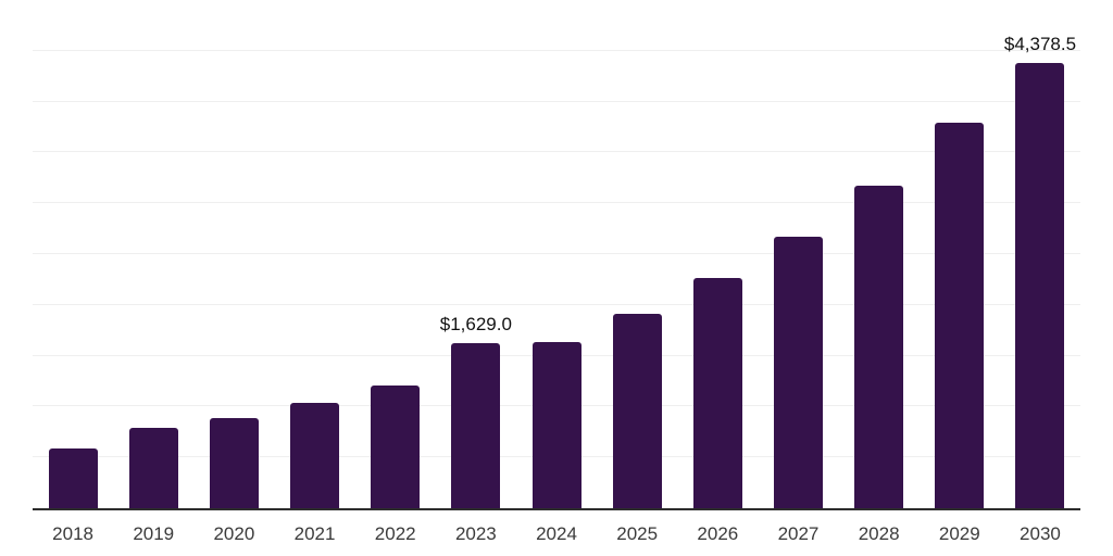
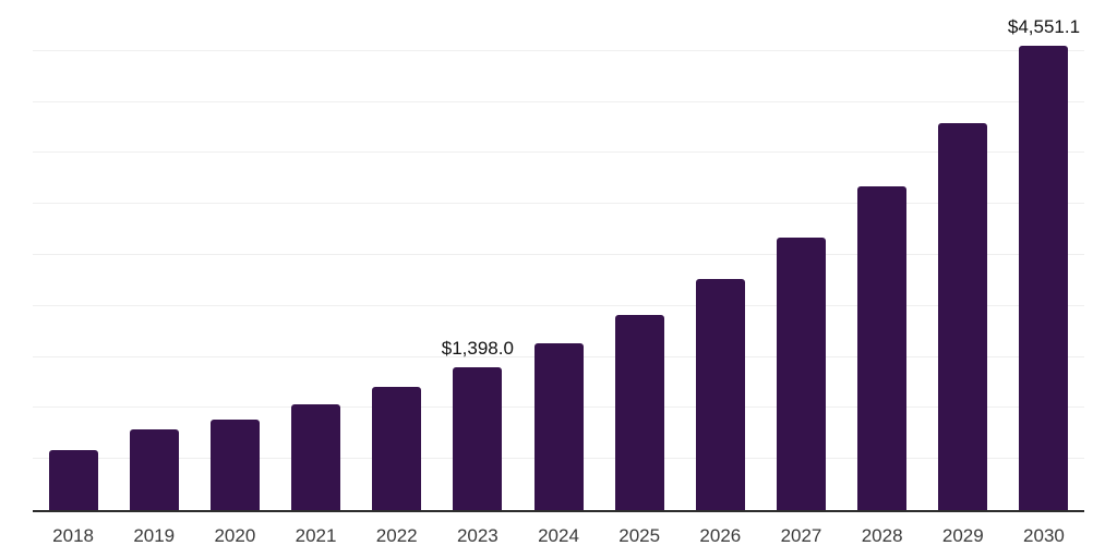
2023: $1,629.0 -> $1,398.0
2030: $4,378.5 -> $4,551.1
